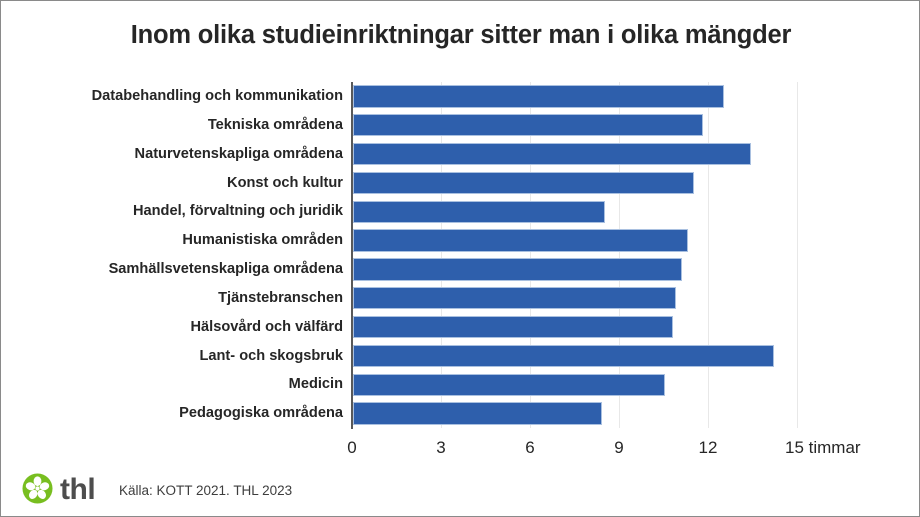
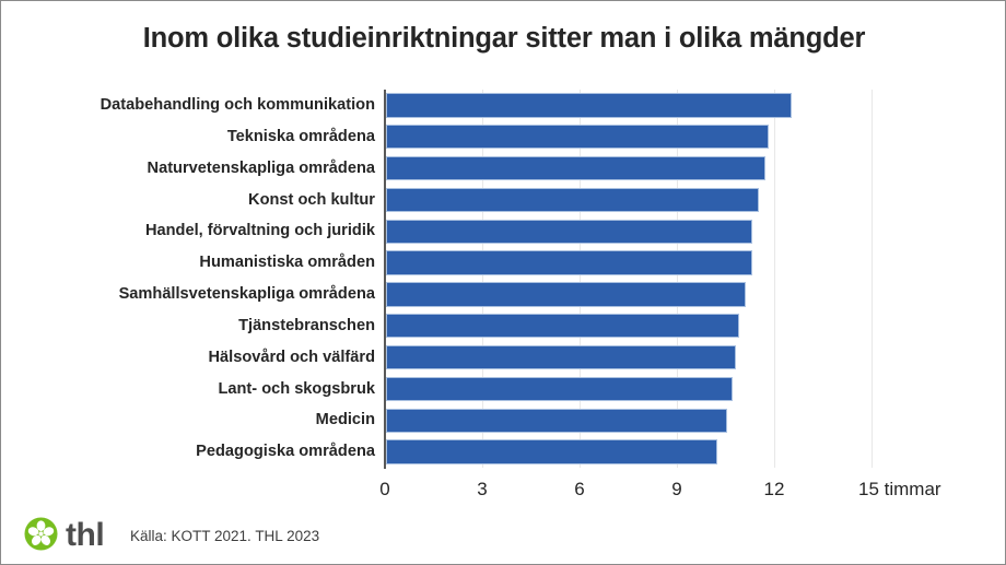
Naturvetenskapliga områdena: 13.4 -> 11.7
Handel, förvaltning och juridik: 8.5 -> 11.3
Lant- och skogsbruk: 14.2 -> 10.7
Pedagogiska områdena: 8.4 -> 10.2
